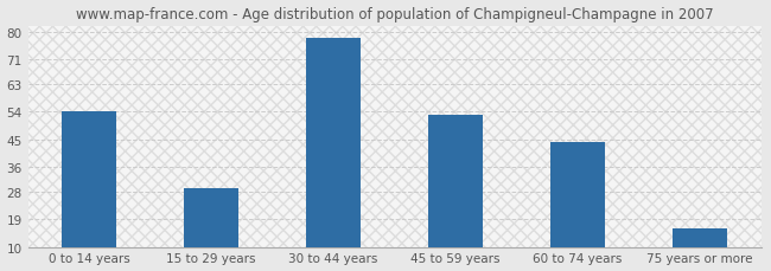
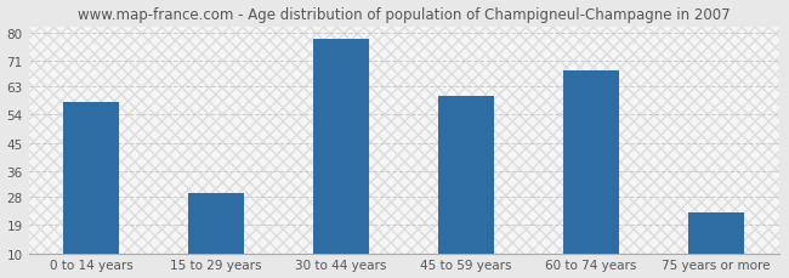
0 to 14 years: 54 -> 58
45 to 59 years: 53 -> 60
60 to 74 years: 44 -> 68
75 years or more: 16 -> 23
